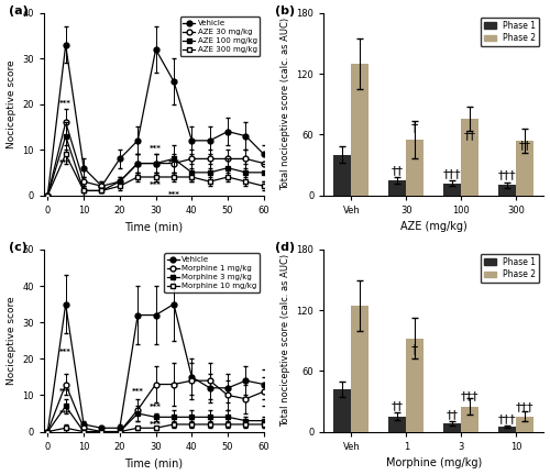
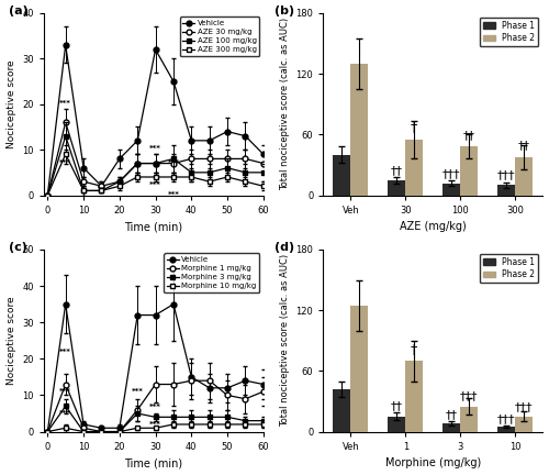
Phase 2/100: 76 -> 48
Phase 2/300: 54 -> 38
Phase 2/1: 92 -> 70
